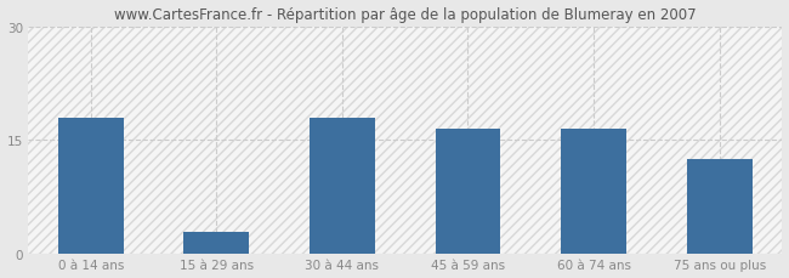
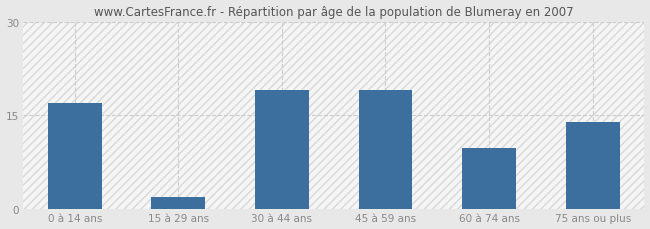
0 à 14 ans: 18.0 -> 17.0
15 à 29 ans: 3.0 -> 2.0
30 à 44 ans: 18.0 -> 19.0
45 à 59 ans: 16.5 -> 19.0
60 à 74 ans: 16.5 -> 9.8
75 ans ou plus: 12.5 -> 14.0
